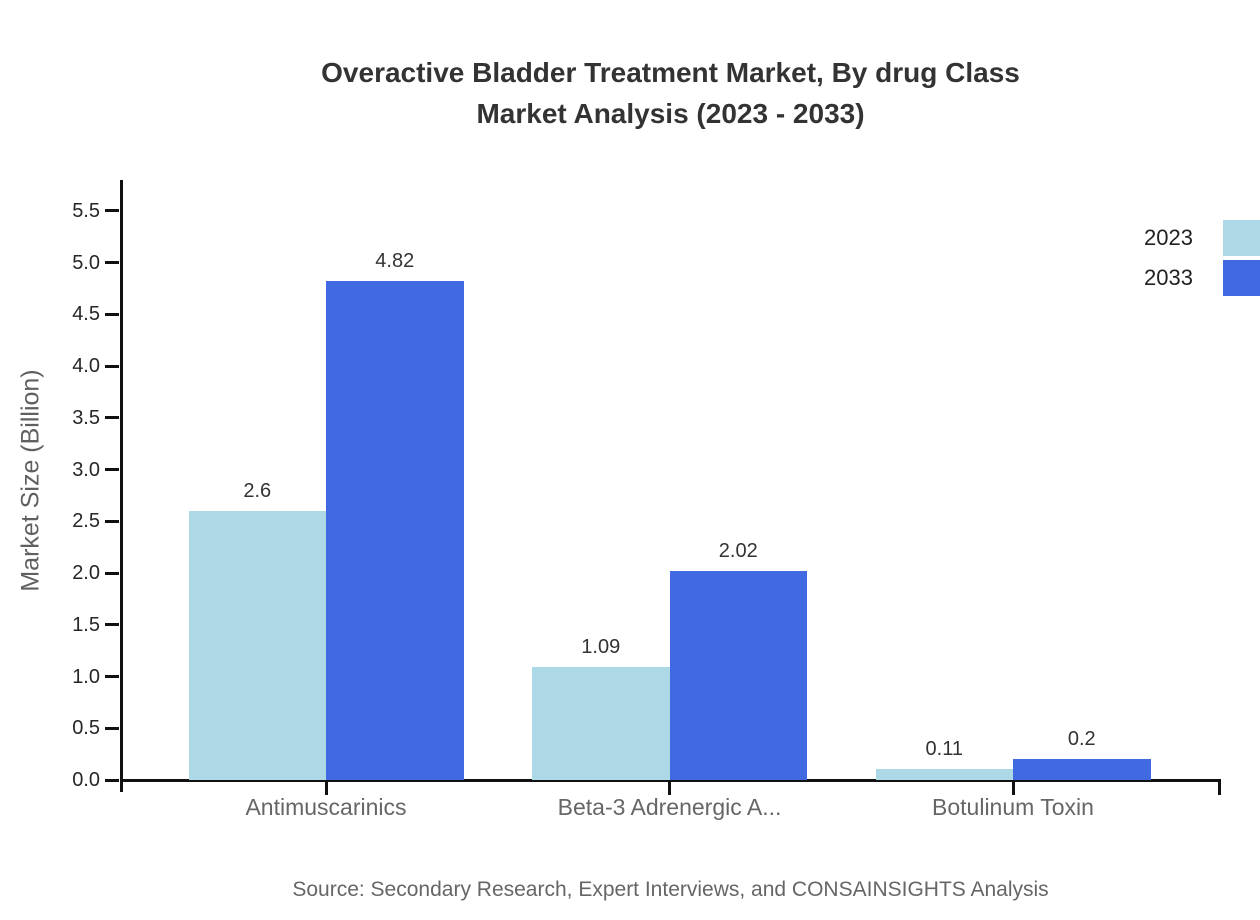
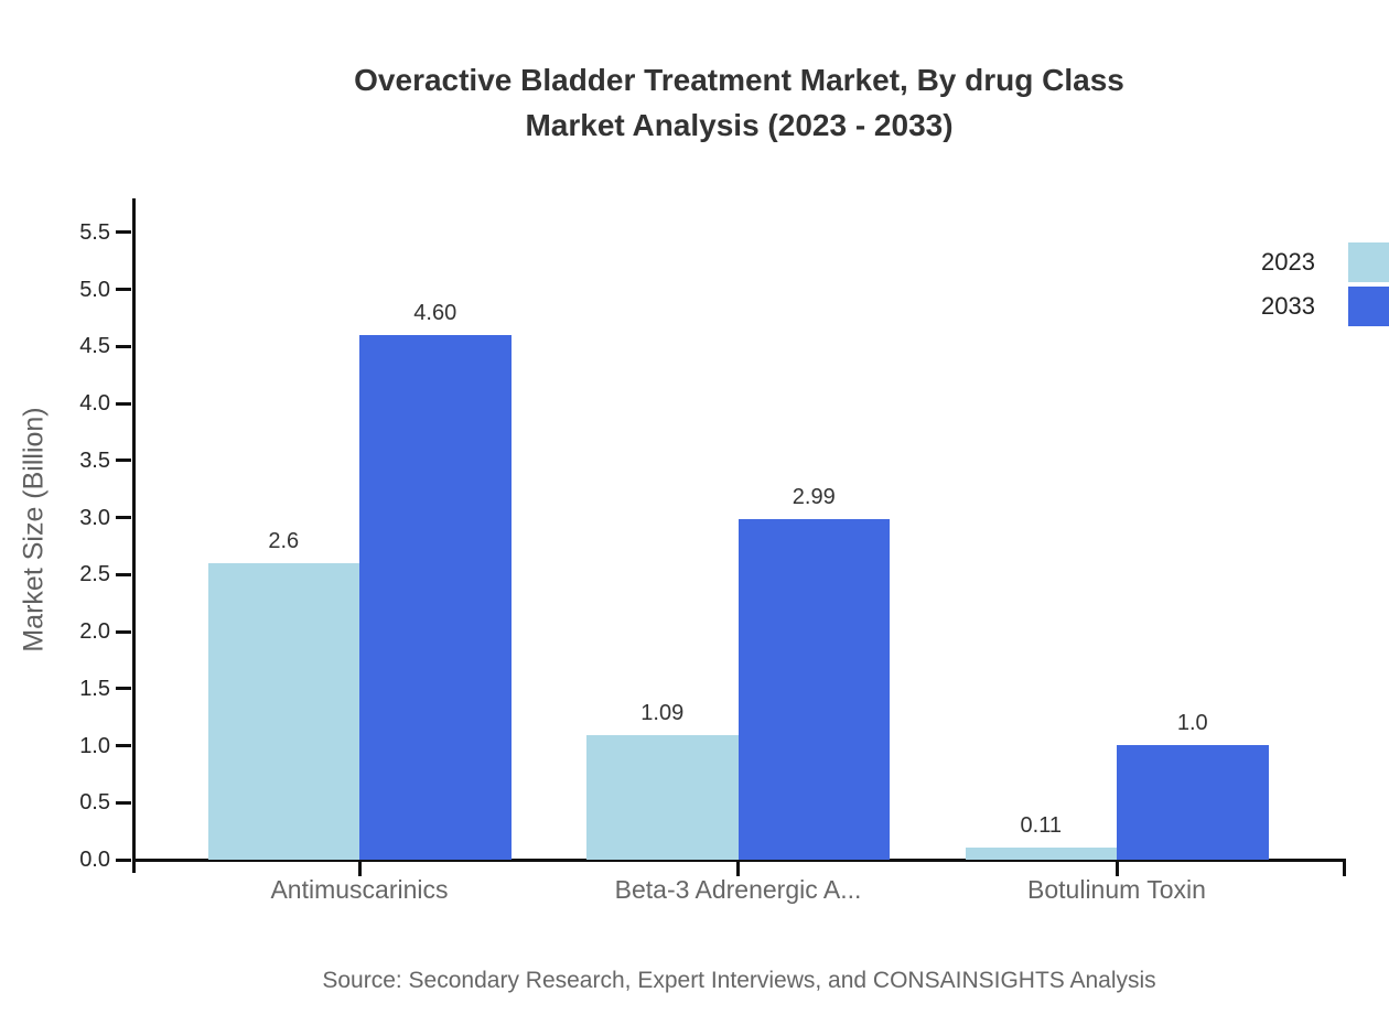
2033/Antimuscarinics: 4.82 -> 4.60
2033/Beta-3 Adrenergic A...: 2.02 -> 2.99
2033/Botulinum Toxin: 0.2 -> 1.0
